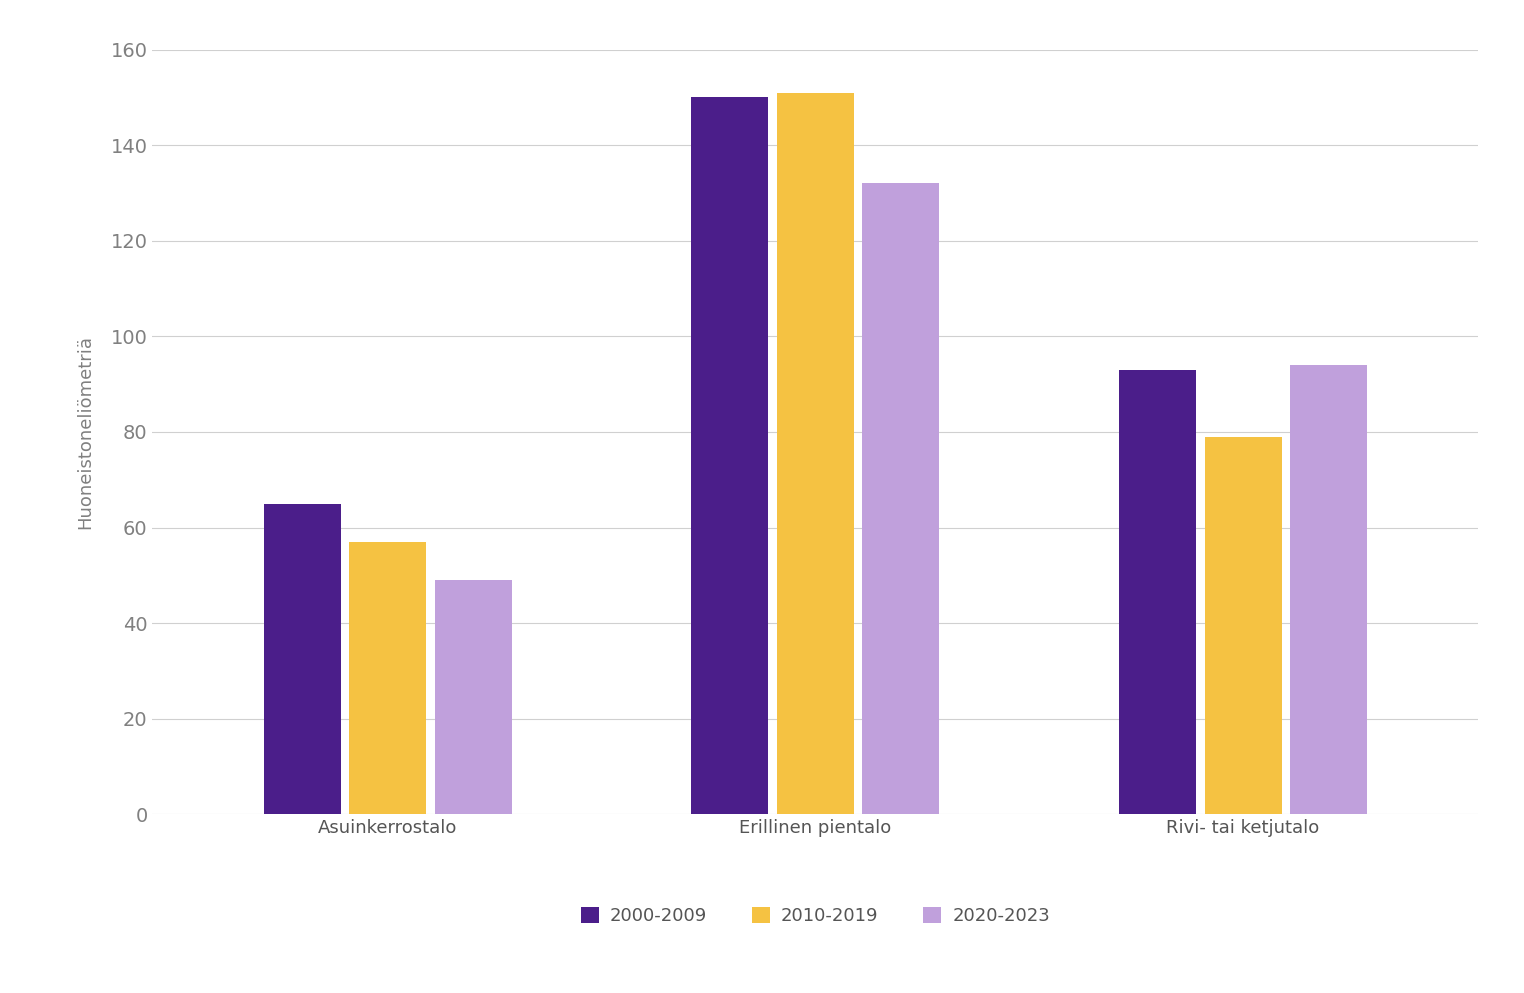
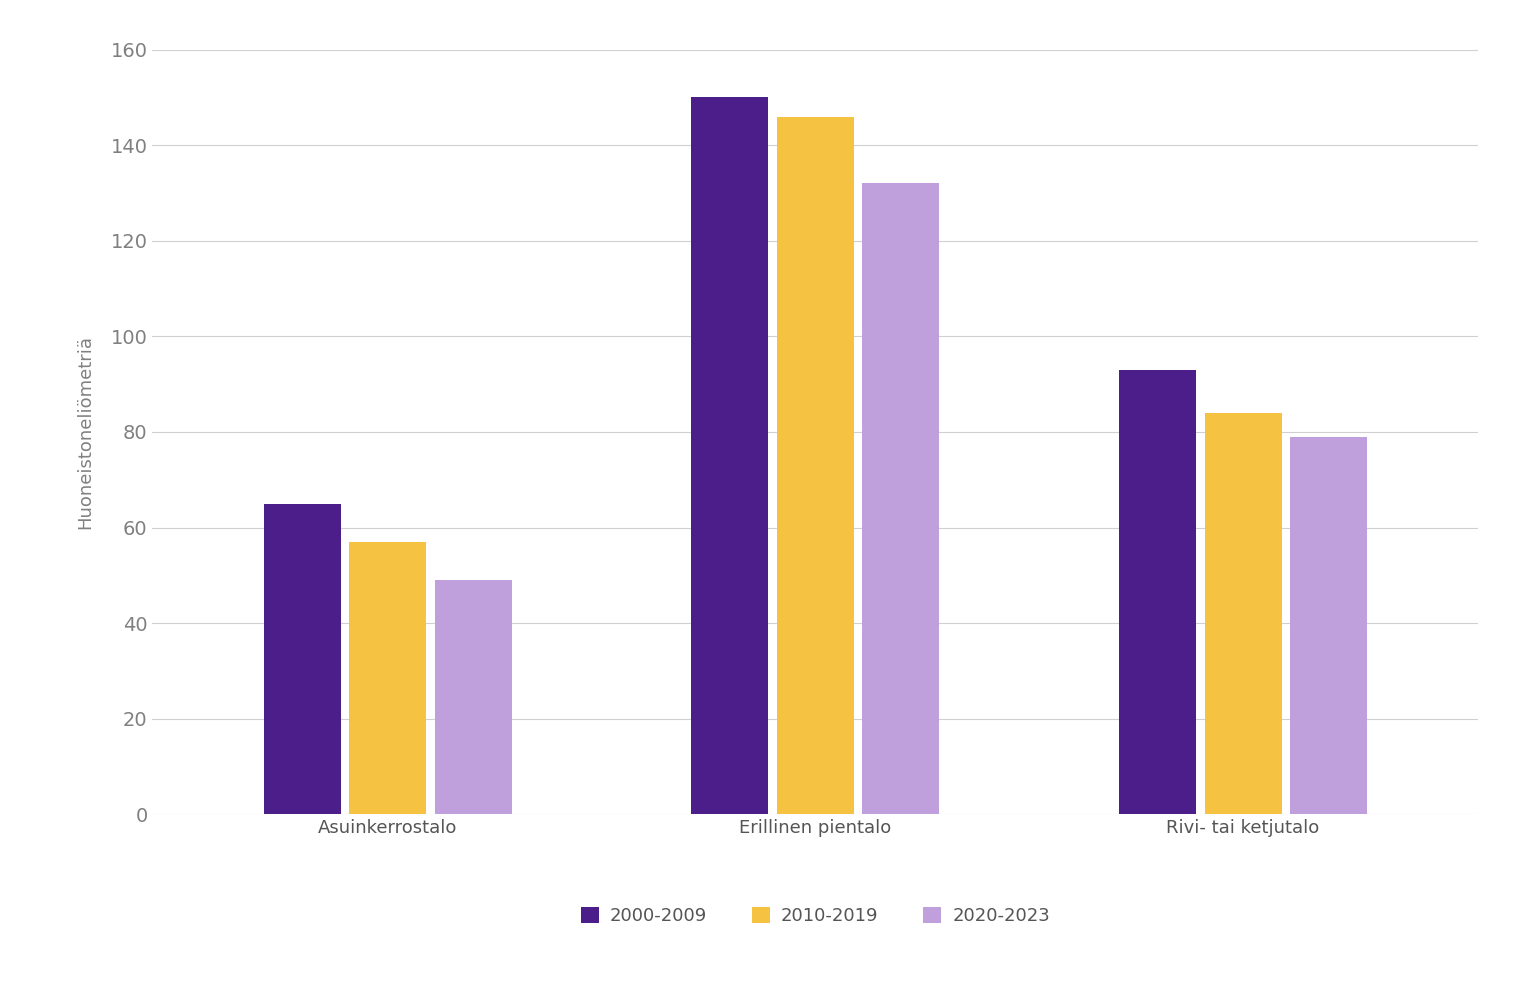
2010-2019/Erillinen pientalo: 151 -> 146
2010-2019/Rivi- tai ketjutalo: 79 -> 84
2020-2023/Rivi- tai ketjutalo: 94 -> 79
